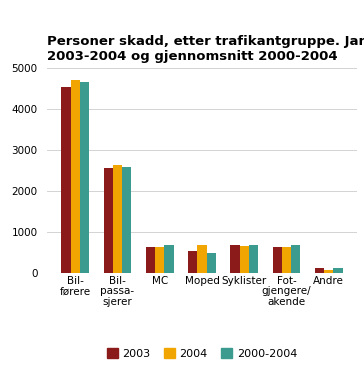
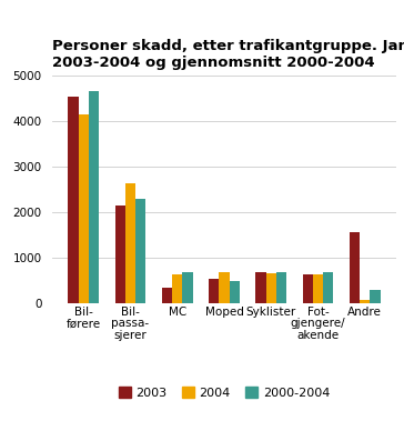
2004/Bil- førere: 4700 -> 4150
2003/Bil- passa- sjerer: 2560 -> 2150
2000-2004/Bil- passa- sjerer: 2590 -> 2300
2003/MC: 640 -> 350
2003/Andre: 130 -> 1550
2000-2004/Andre: 110 -> 300
